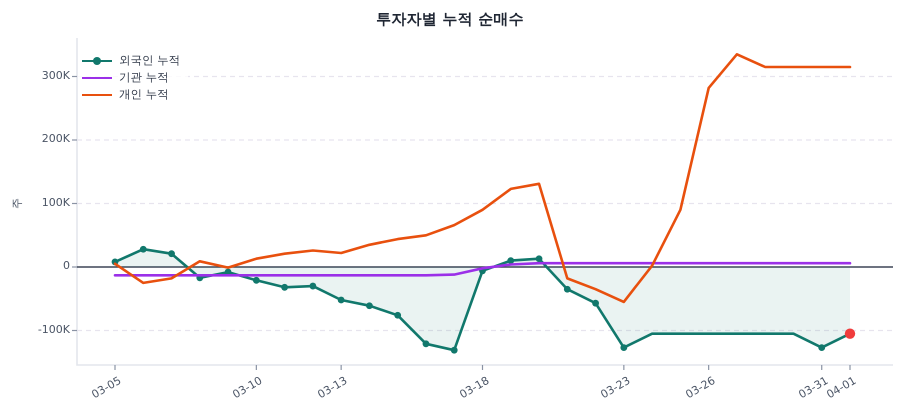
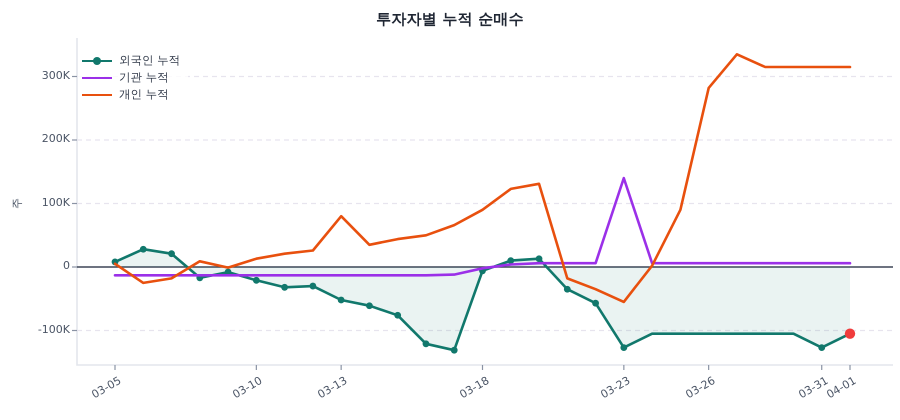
개인 누적/03-13: 20K -> 80K
기관 누적/03-23: 10K -> 140K
